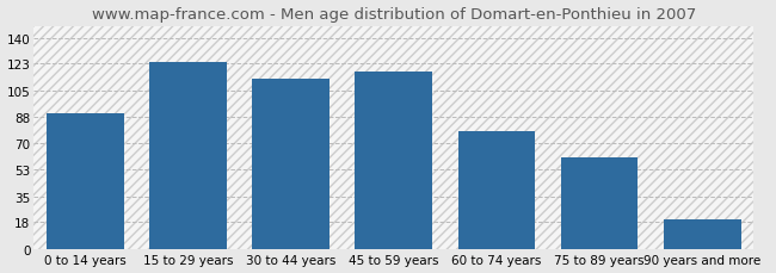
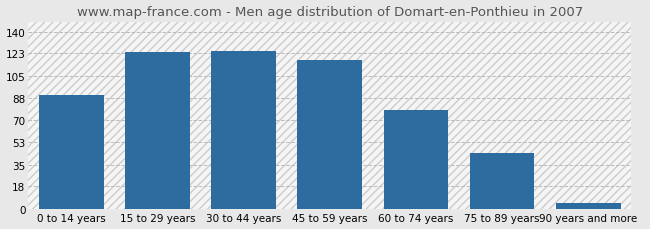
30 to 44 years: 113 -> 125
75 to 89 years: 61 -> 44
90 years and more: 20 -> 5
